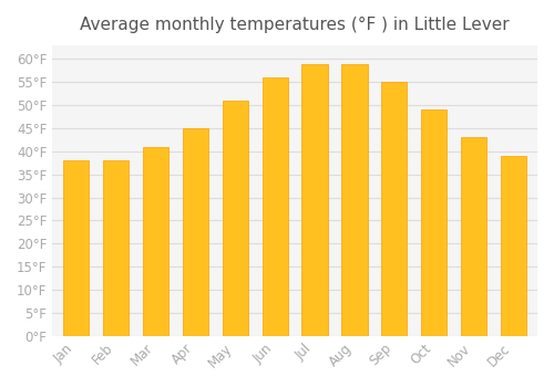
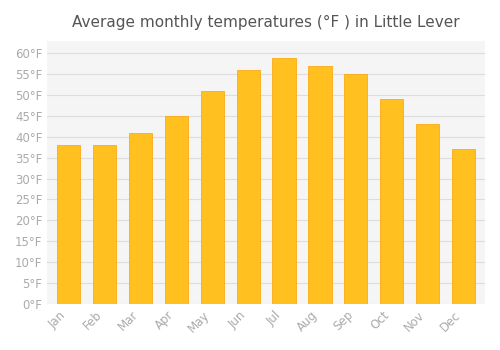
Aug: 59°F -> 57°F
Dec: 39°F -> 37°F
